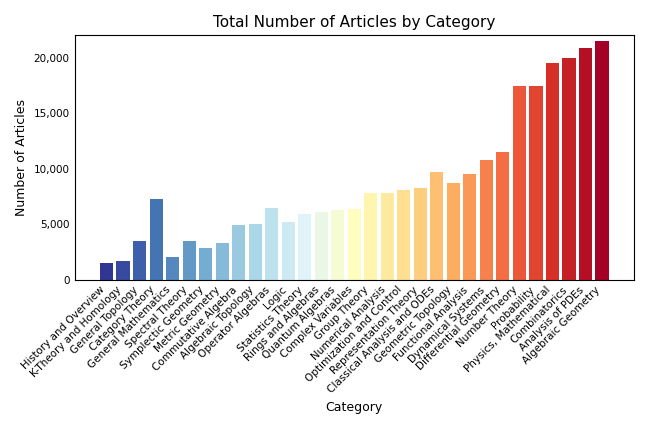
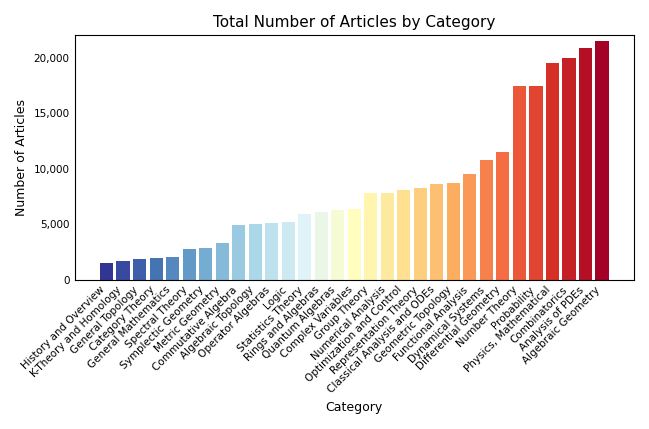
General Topology: 3,500 -> 1,800
Category Theory: 7,300 -> 2,000
Spectral Theory: 3,500 -> 2,800
Operator Algebras: 6,500 -> 5,100
Classical Analysis and ODEs: 9,700 -> 8,600
